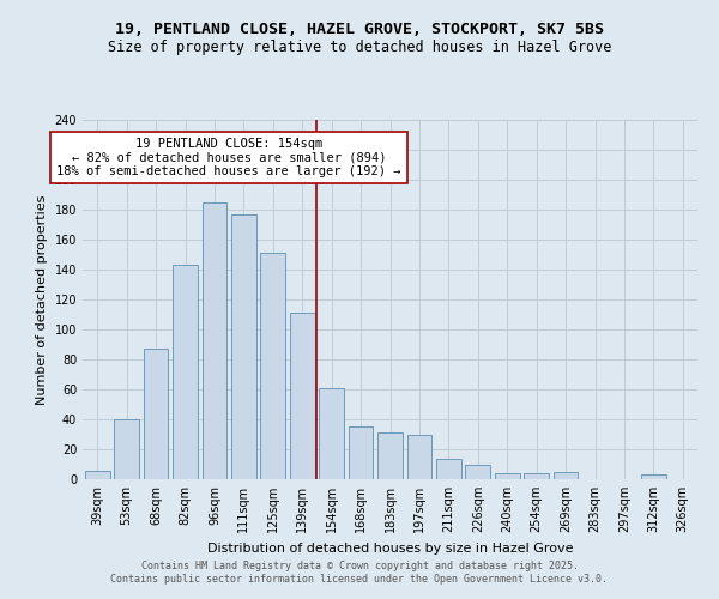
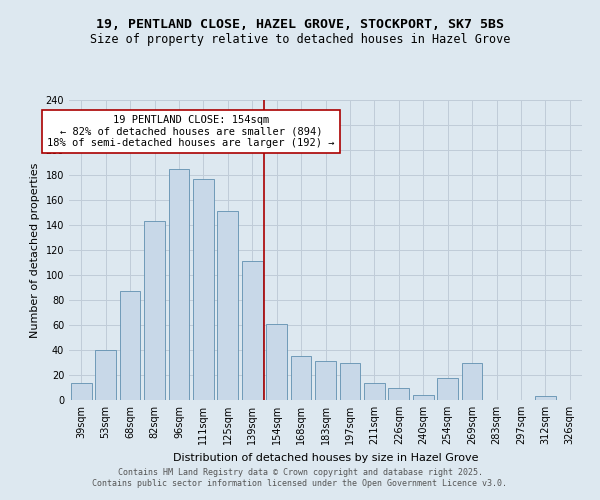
39sqm: 6 -> 14
254sqm: 4 -> 18
269sqm: 5 -> 30
